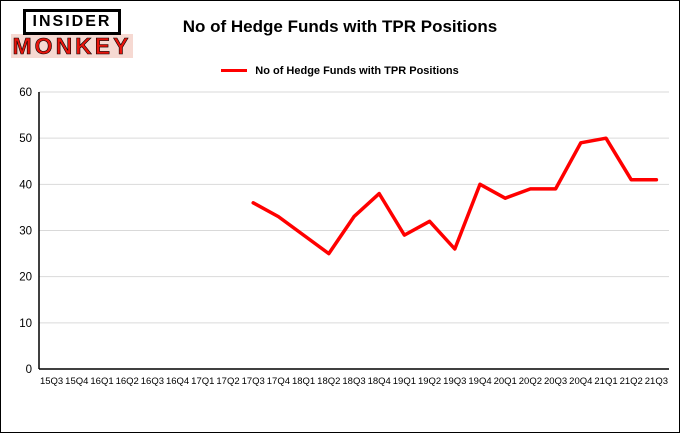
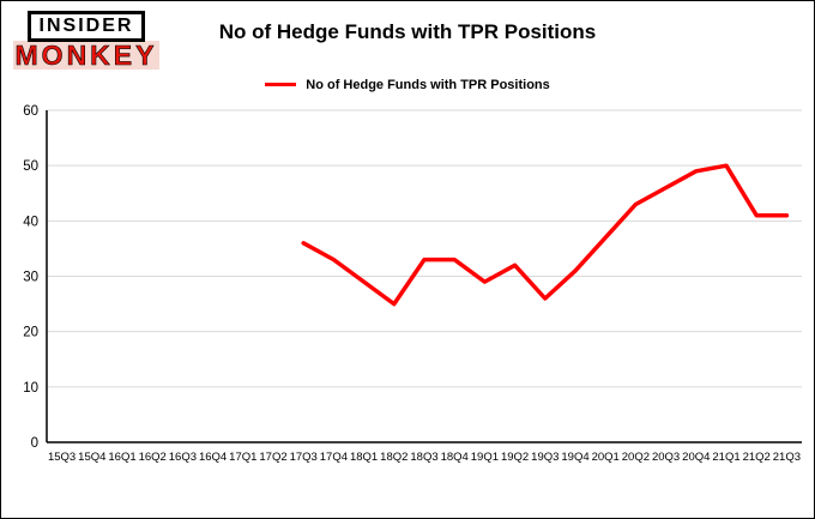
18Q4: 38 -> 33
19Q4: 40 -> 31
20Q2: 39 -> 43
20Q3: 39 -> 46
